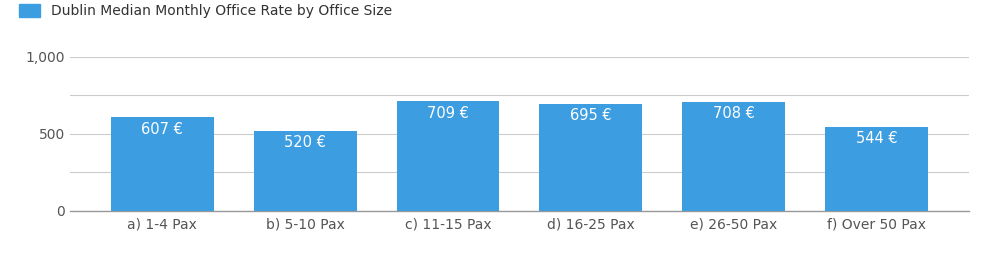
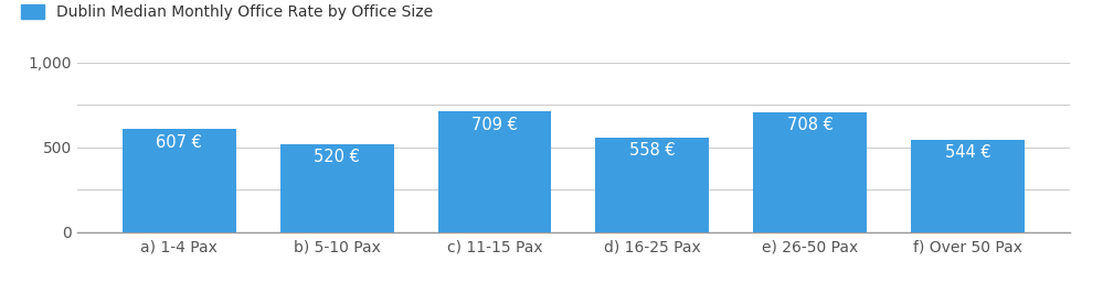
d) 16-25 Pax: 695 -> 558
